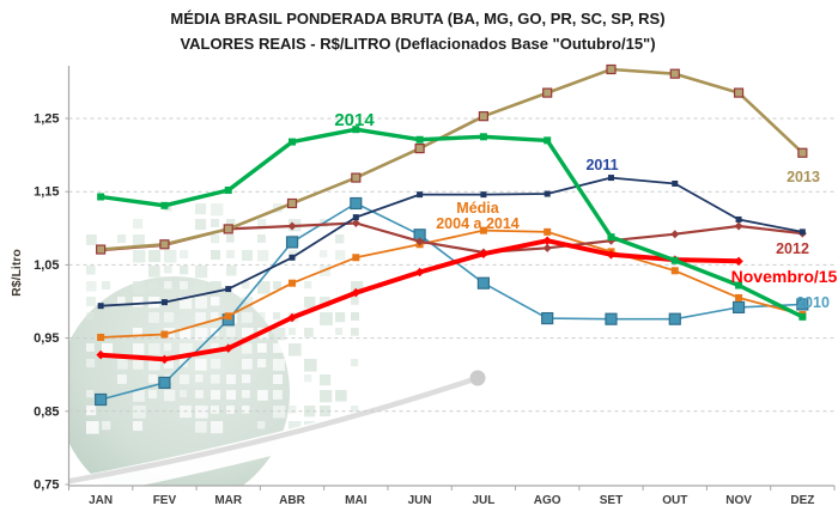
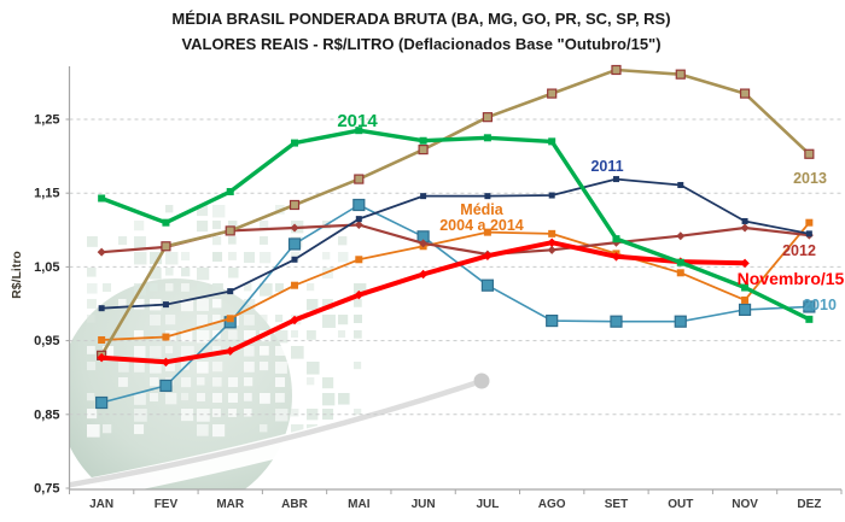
2013/JAN: 1,07 -> 0,93
2014/FEV: 1,13 -> 1,11
Média 2004 a 2014/DEZ: 0,98 -> 1,11
